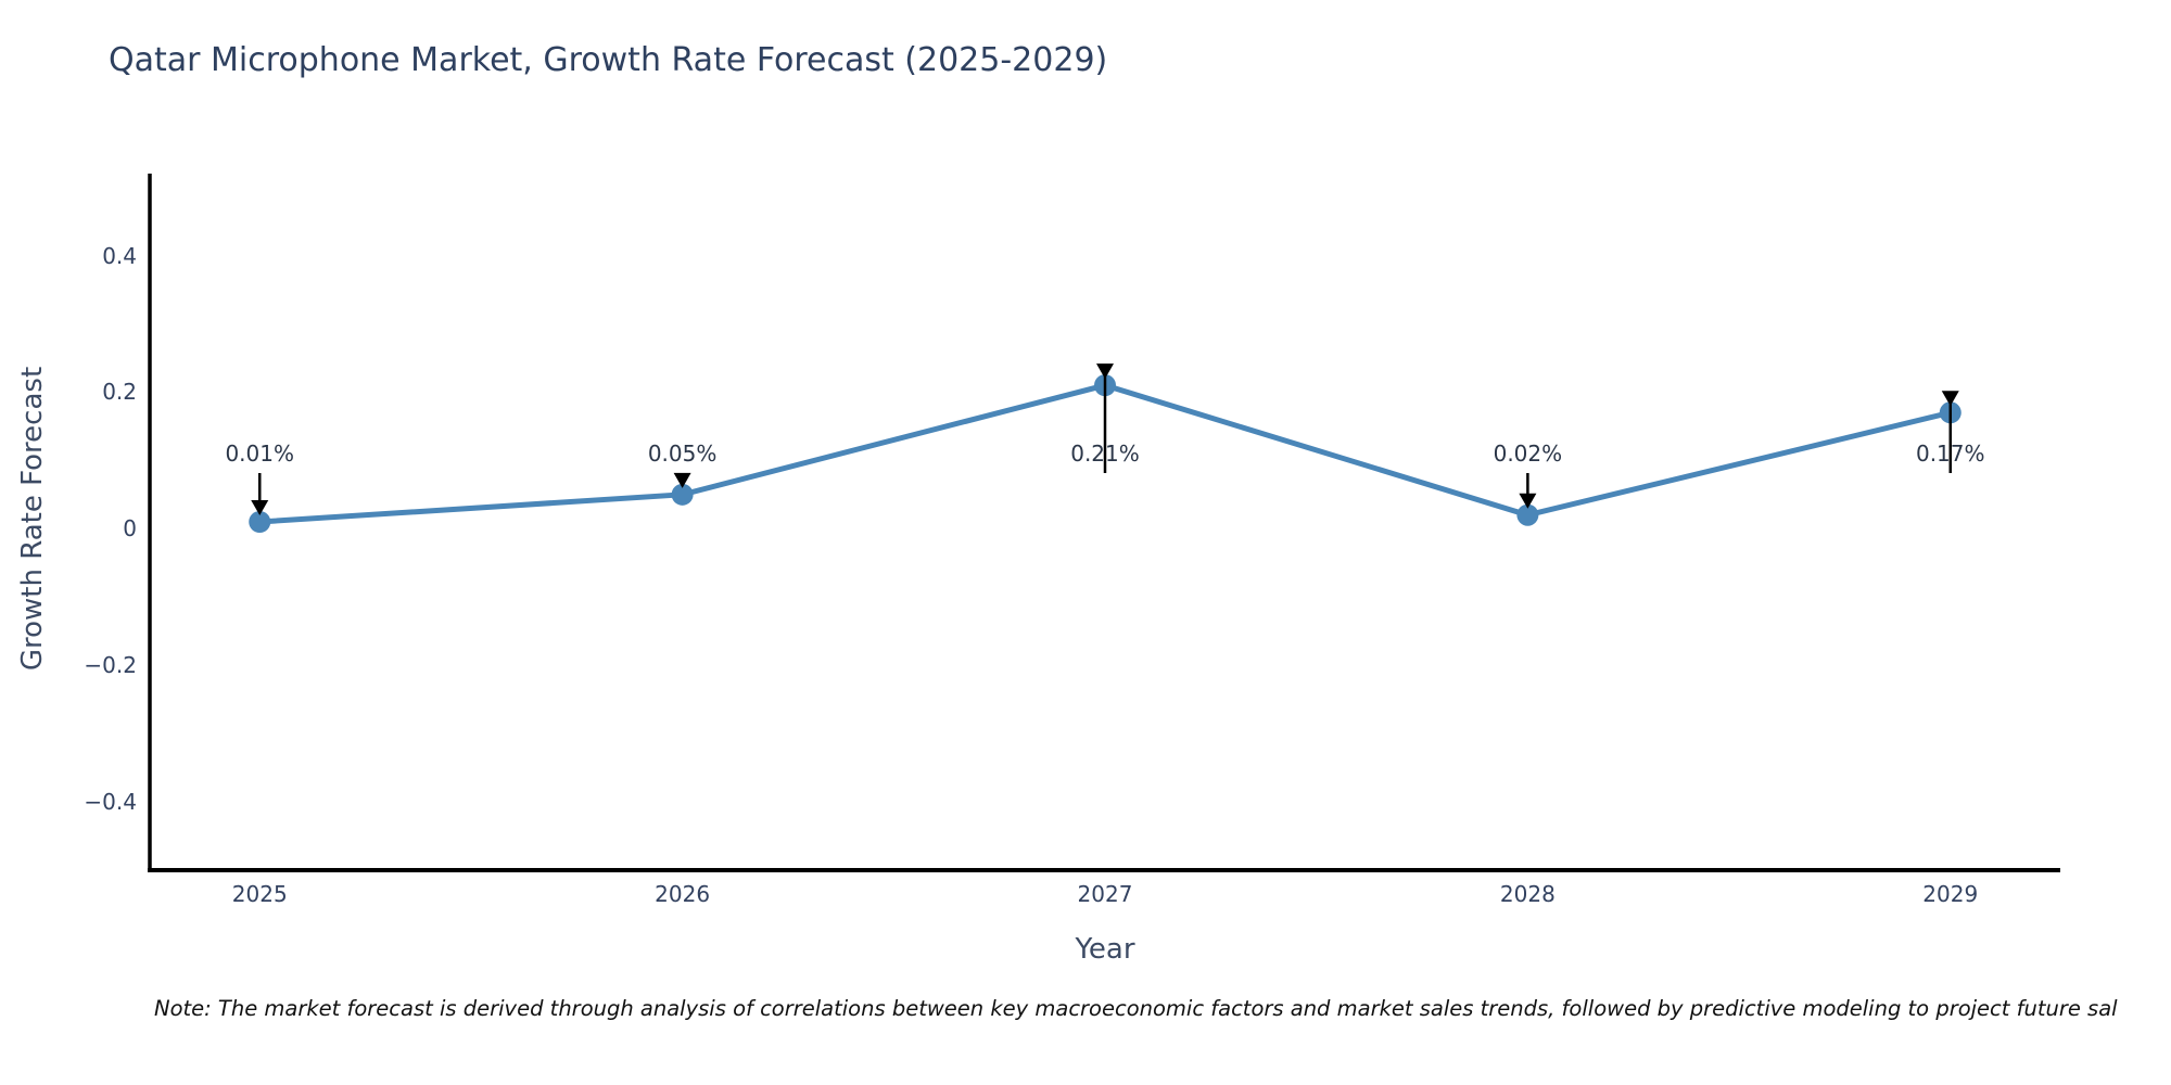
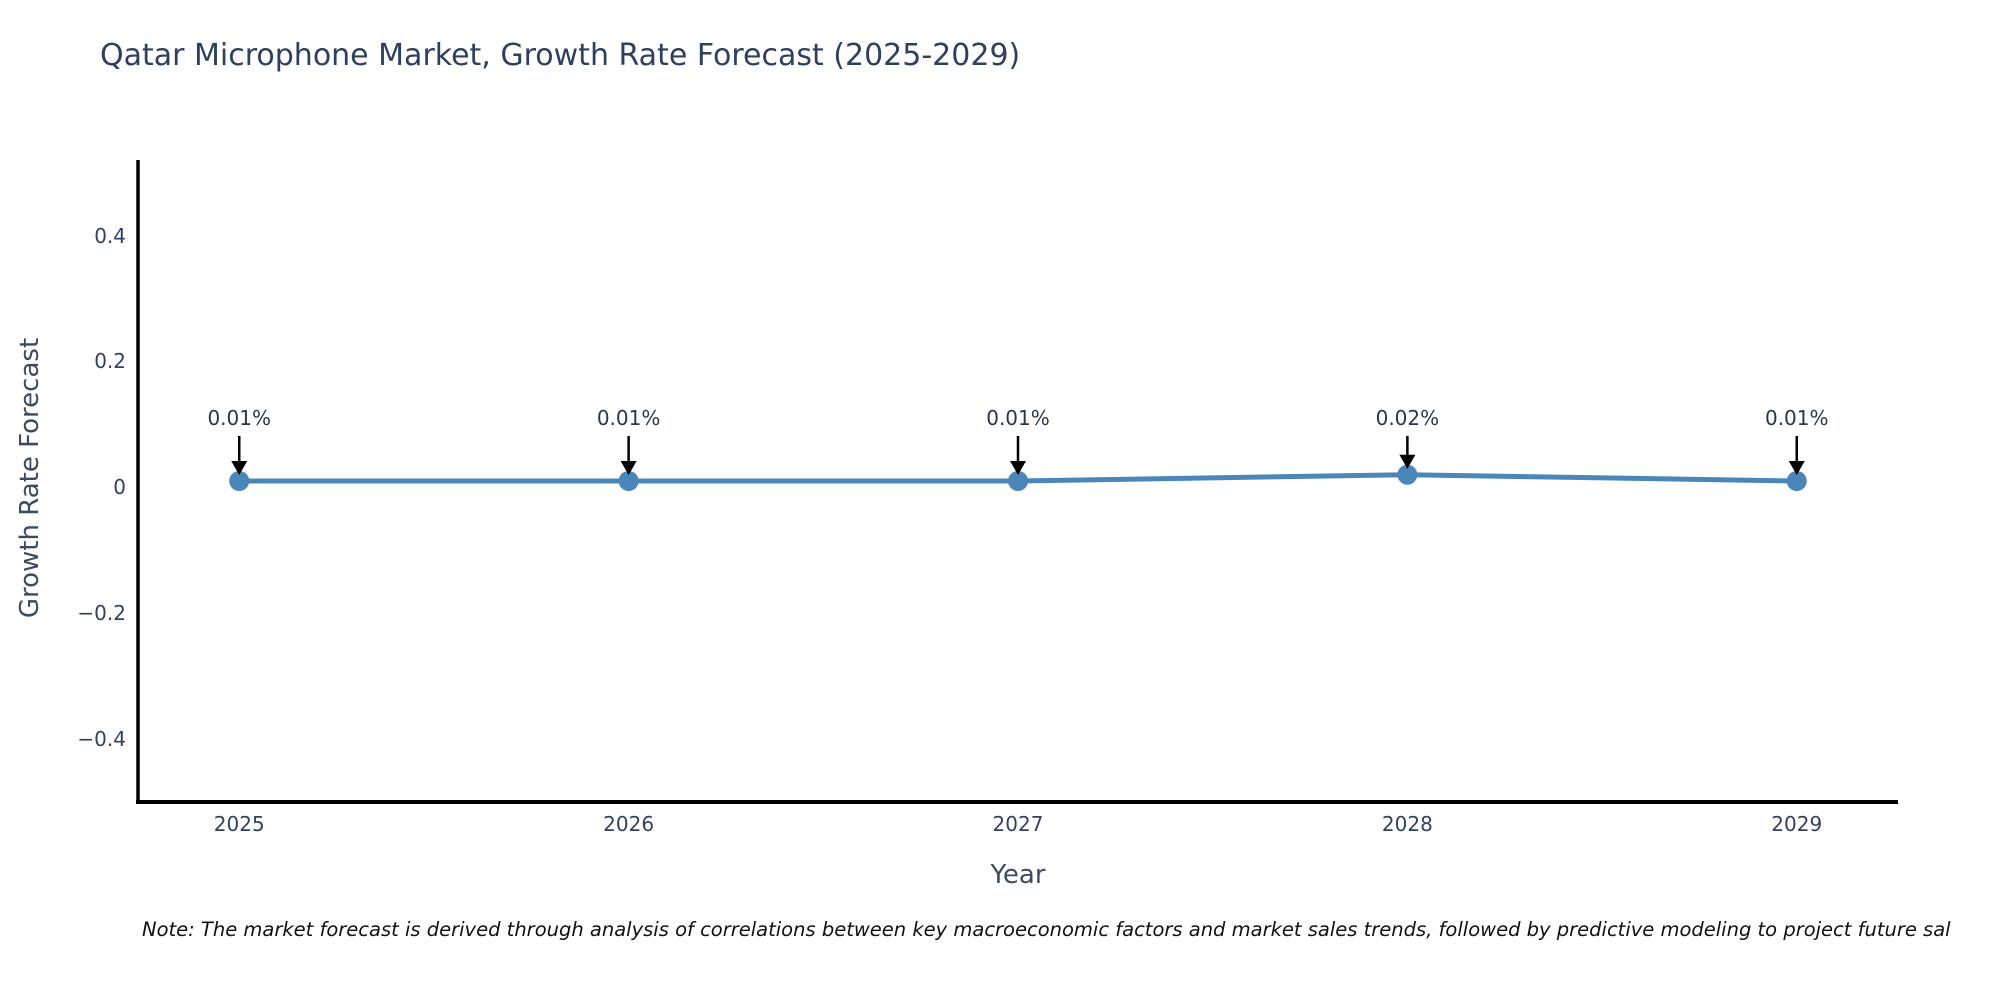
2026: 0.05% -> 0.01%
2027: 0.21% -> 0.01%
2029: 0.17% -> 0.01%
